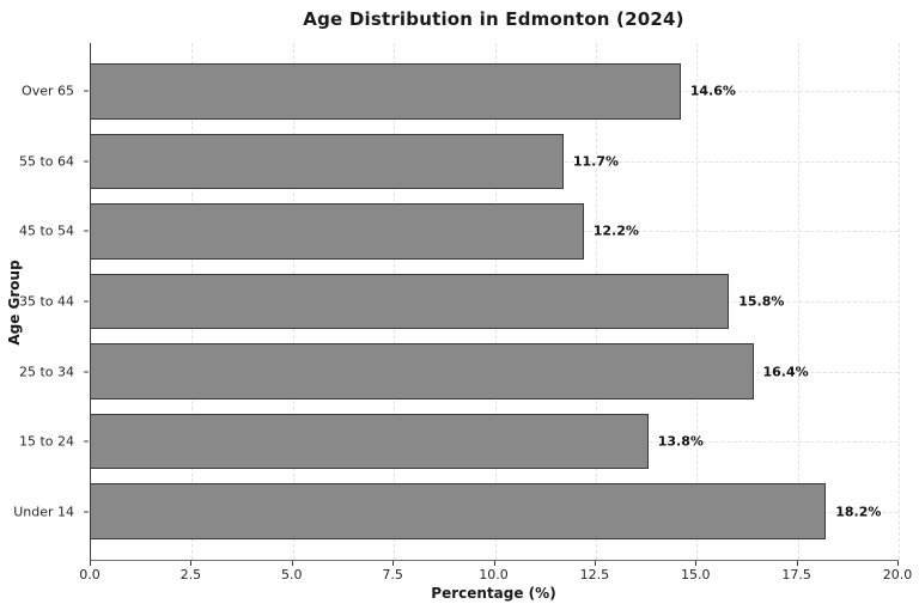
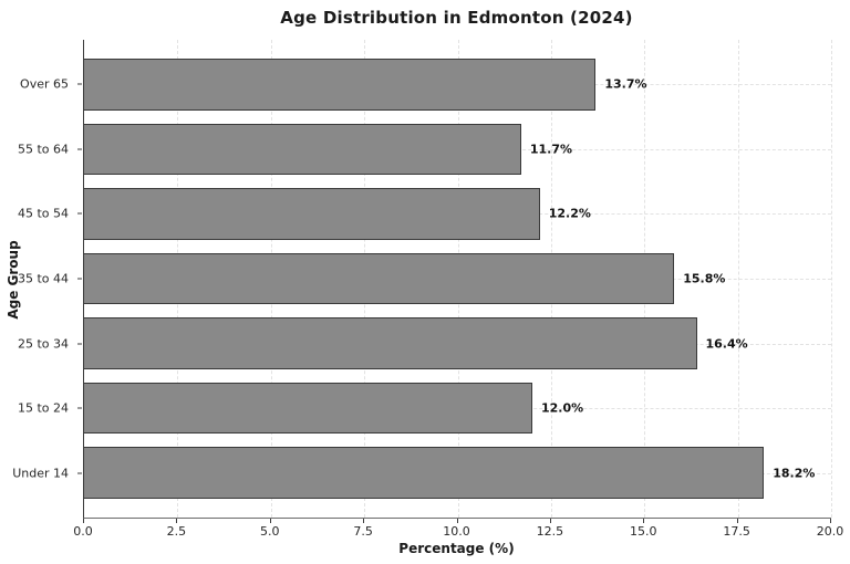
Over 65: 14.6% -> 13.7%
15 to 24: 13.8% -> 12.0%
